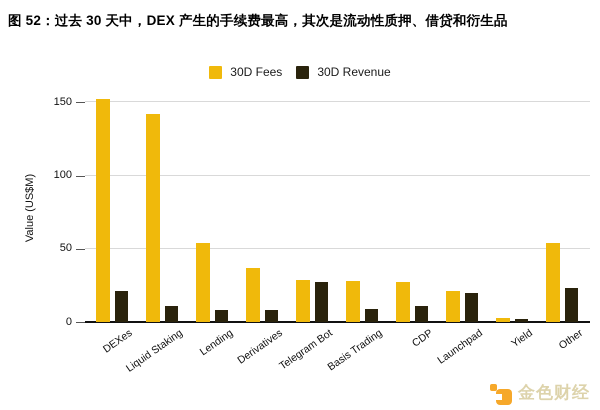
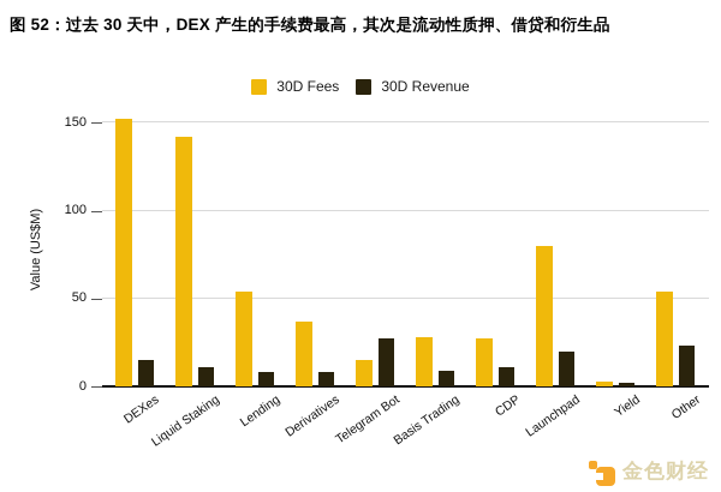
30D Revenue/DEXes: 21 -> 15
30D Fees/Telegram Bot: 29 -> 15
30D Fees/Launchpad: 21 -> 80
